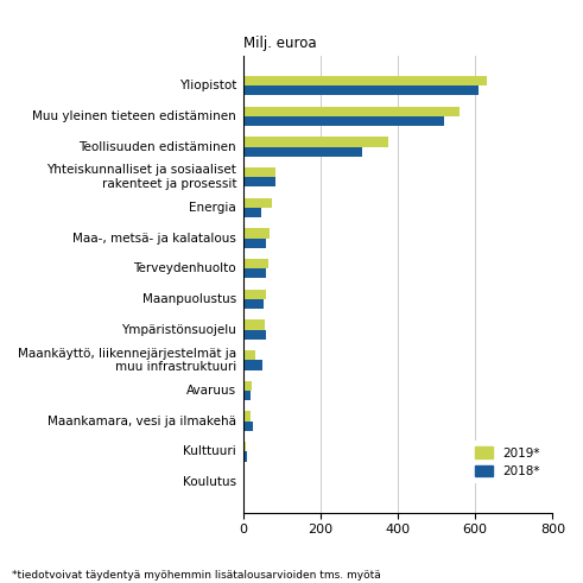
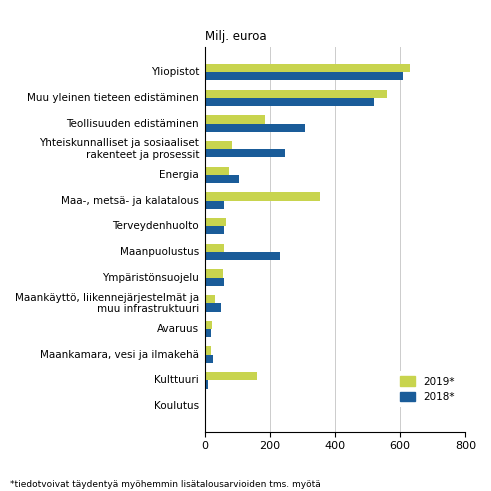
2019*/Teollisuuden edistäminen: 375 -> 185
2018*/Yhteiskunnalliset ja sosiaaliset rakenteet ja prosessit: 85 -> 245
2018*/Energia: 48 -> 105
2019*/Maa-, metsä- ja kalatalous: 68 -> 355
2018*/Maanpuolustus: 52 -> 230
2019*/Kulttuuri: 7 -> 160
